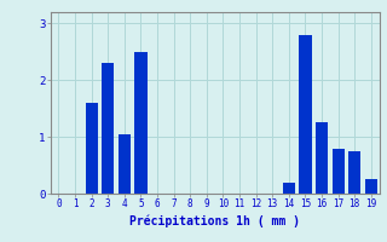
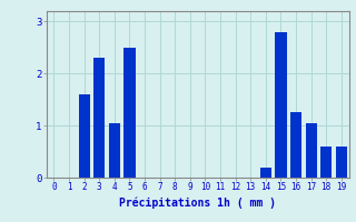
17: 0.80 -> 1.05
18: 0.75 -> 0.60
19: 0.25 -> 0.60
